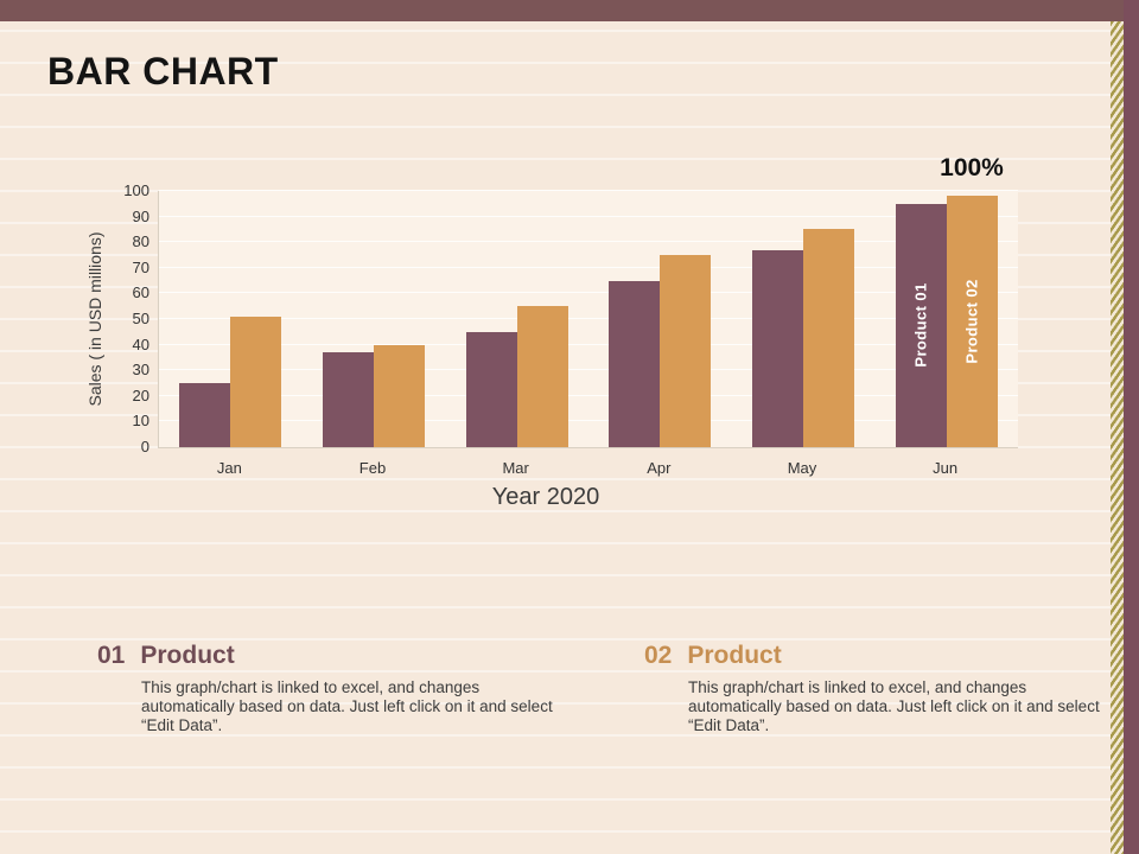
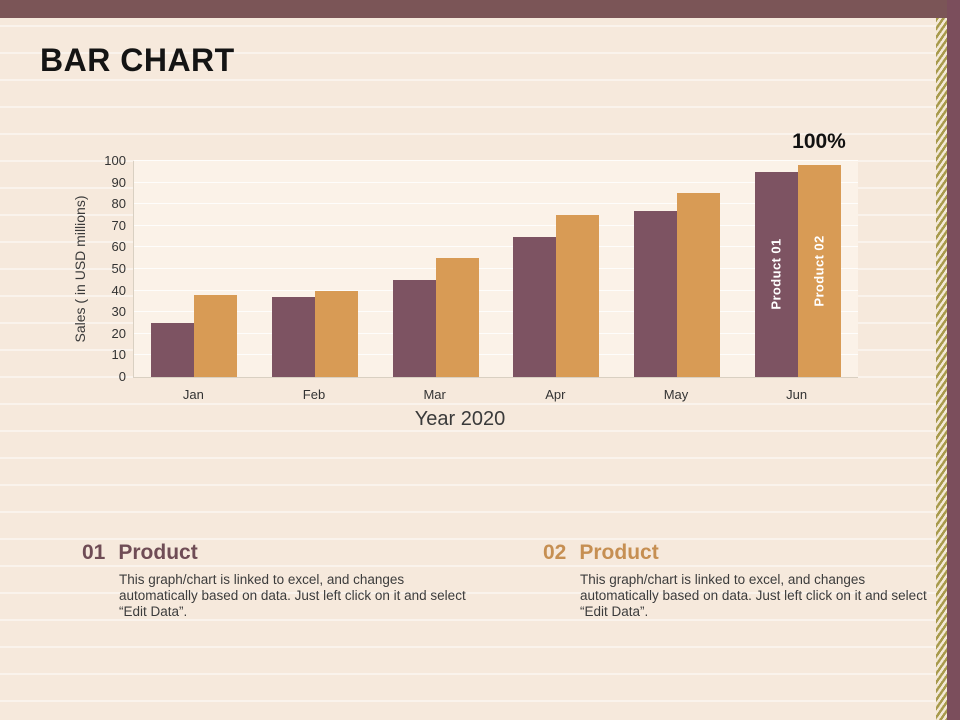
Product 02/Jan: 51 -> 38
